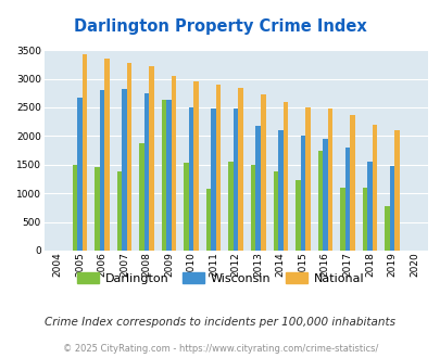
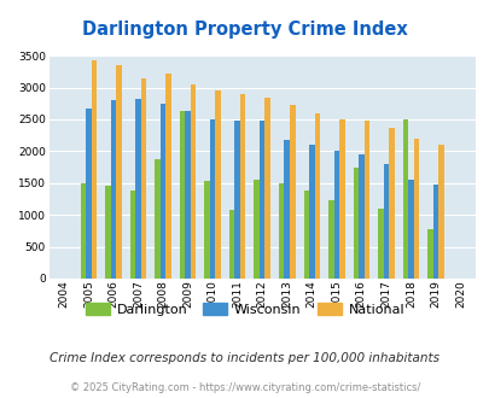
National/2007: 3280 -> 3140
Darlington/2018: 1100 -> 2500
